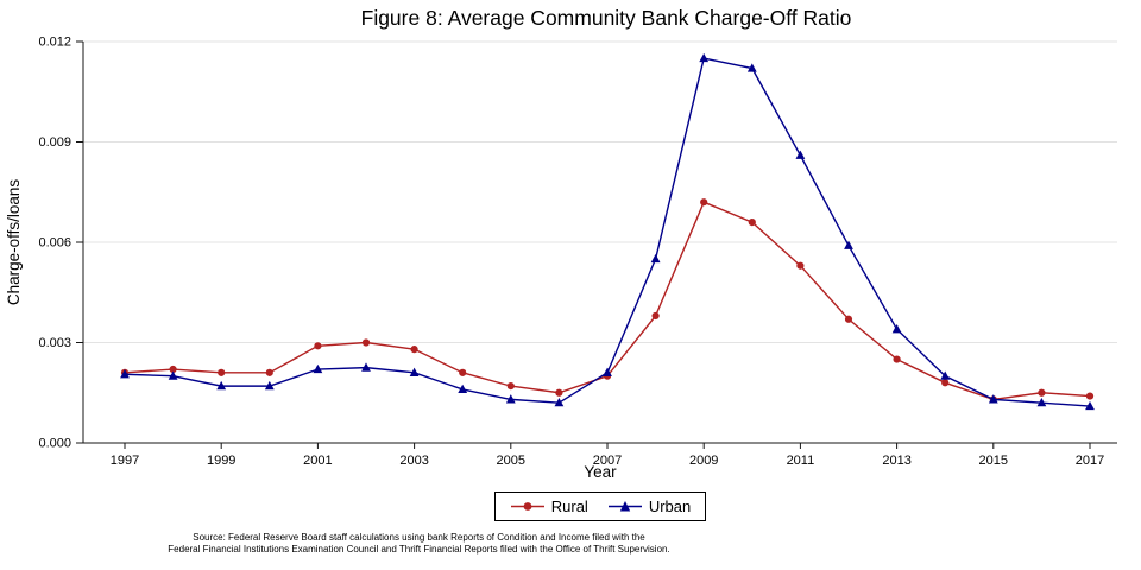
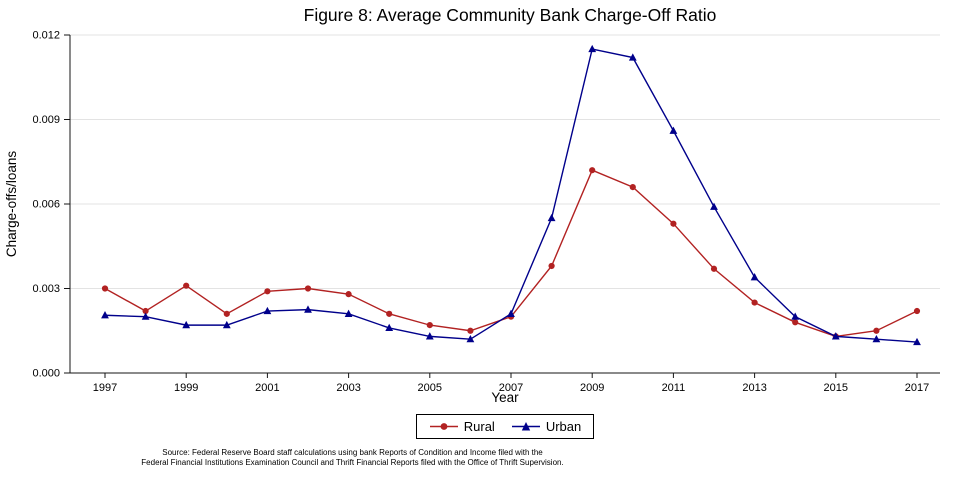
Rural/1997: 0.0021 -> 0.0030
Rural/1999: 0.0021 -> 0.0031
Rural/2017: 0.0014 -> 0.0022
